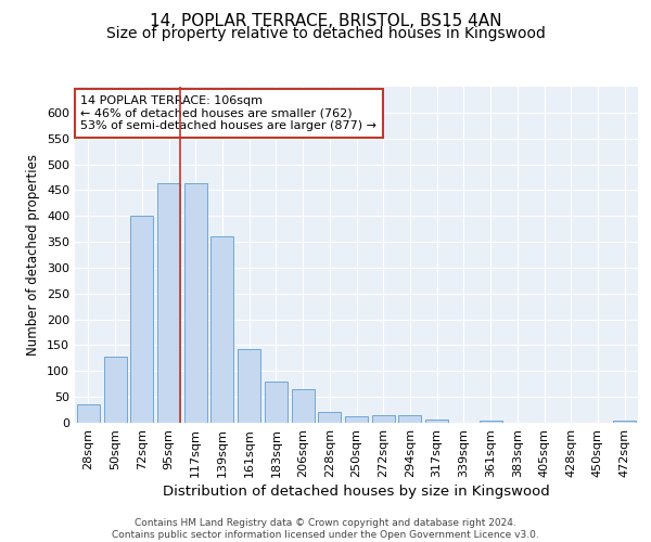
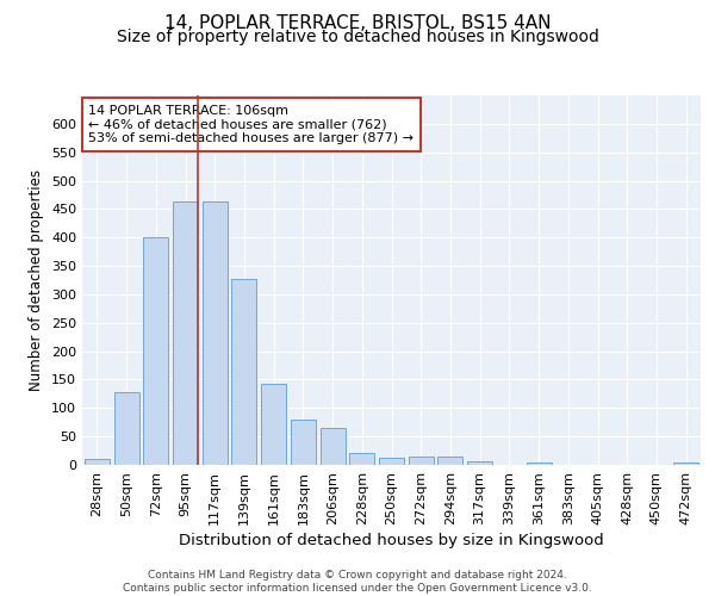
28sqm: 35 -> 10
139sqm: 360 -> 328
